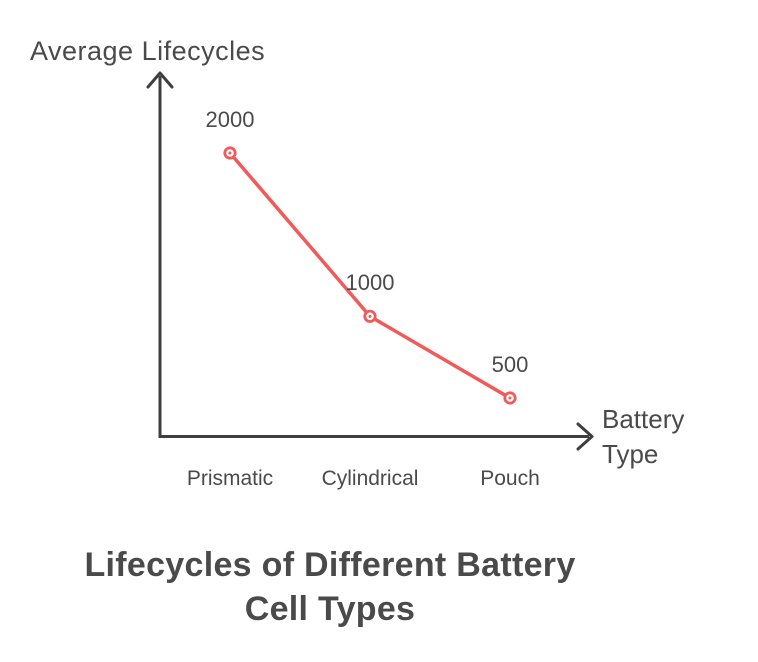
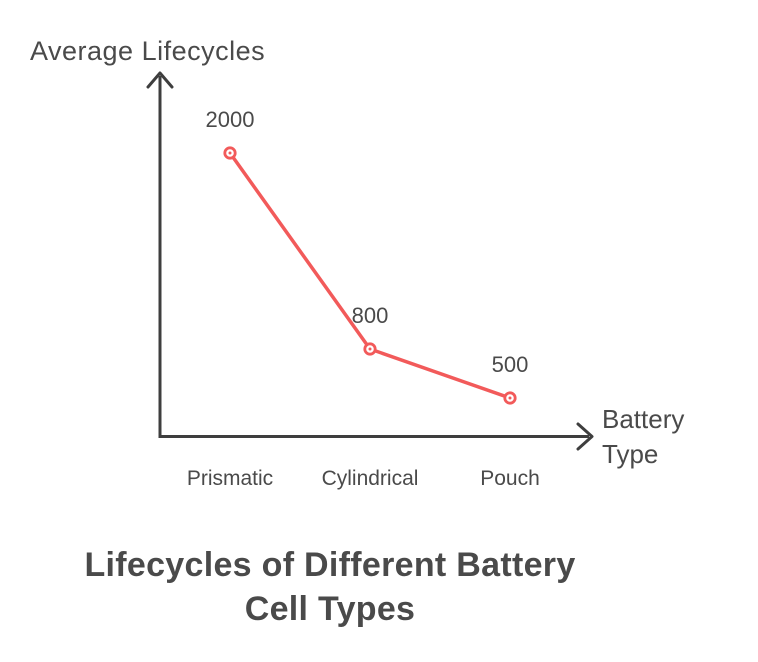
Cylindrical: 1000 -> 800
